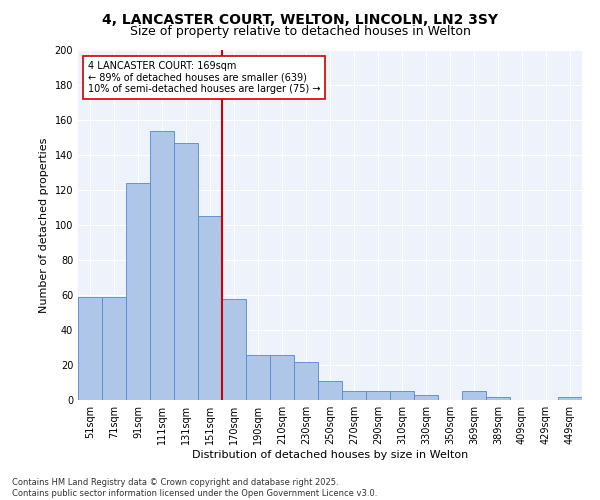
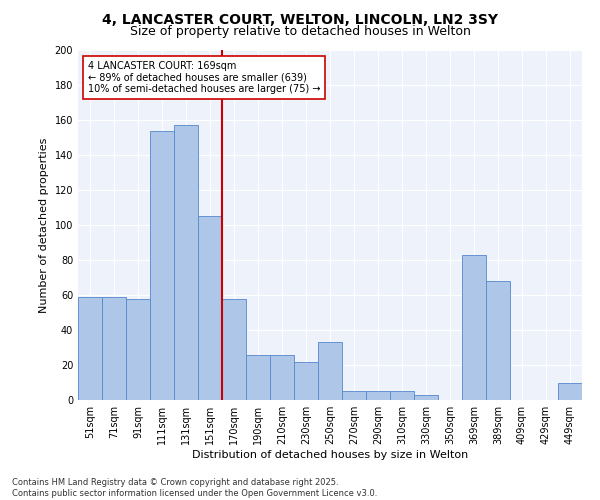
91sqm: 124 -> 58
131sqm: 147 -> 157
250sqm: 11 -> 33
369sqm: 5 -> 83
389sqm: 2 -> 68
449sqm: 2 -> 10
